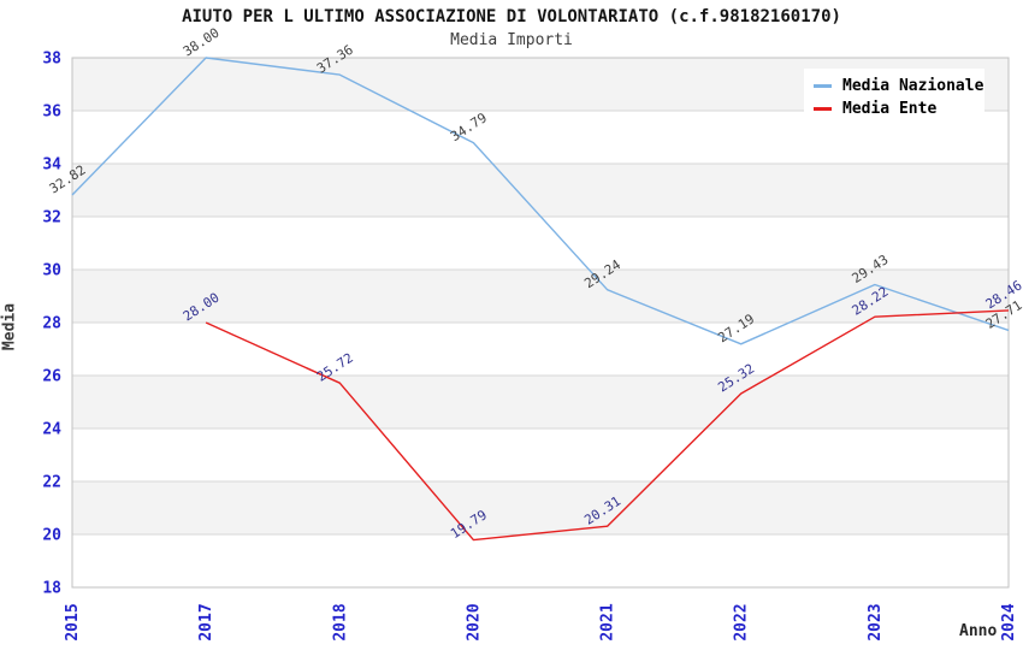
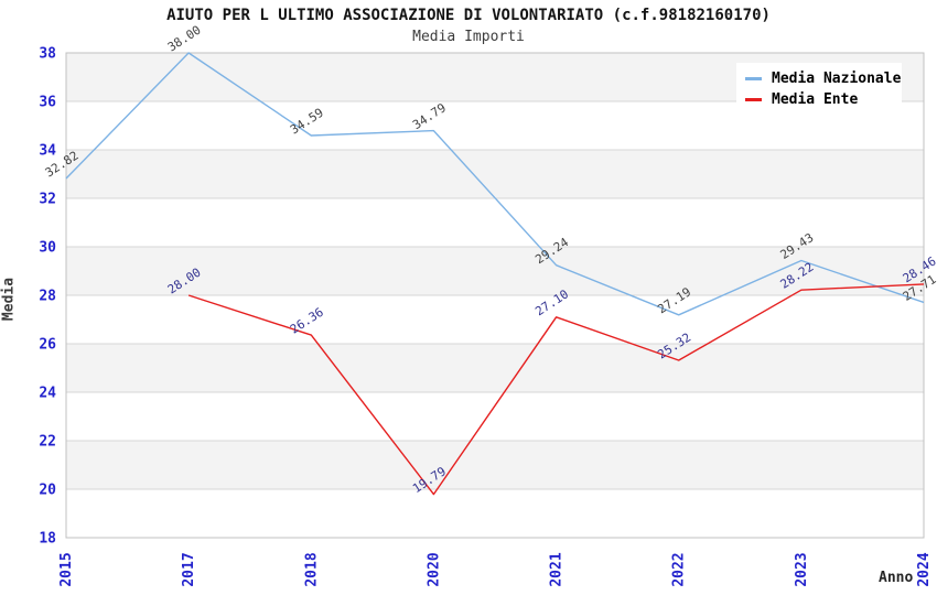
Media Nazionale/2018: 37.36 -> 34.59
Media Ente/2018: 25.72 -> 26.36
Media Ente/2021: 20.31 -> 27.10
